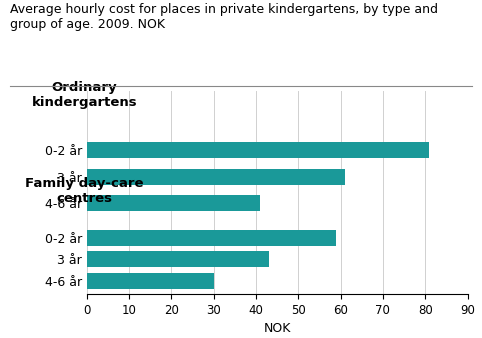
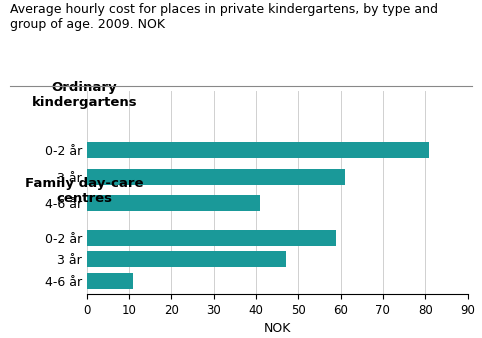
3 år: 43 -> 47
4-6 år: 30 -> 11
